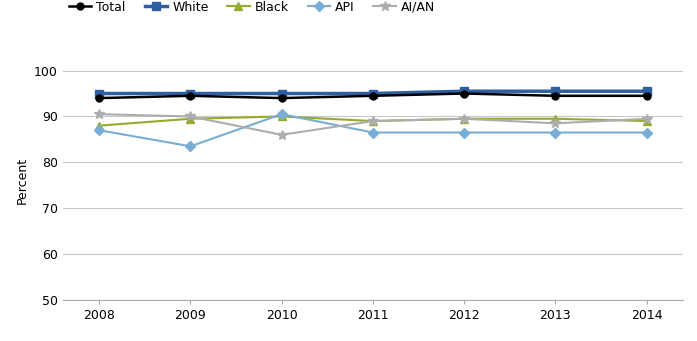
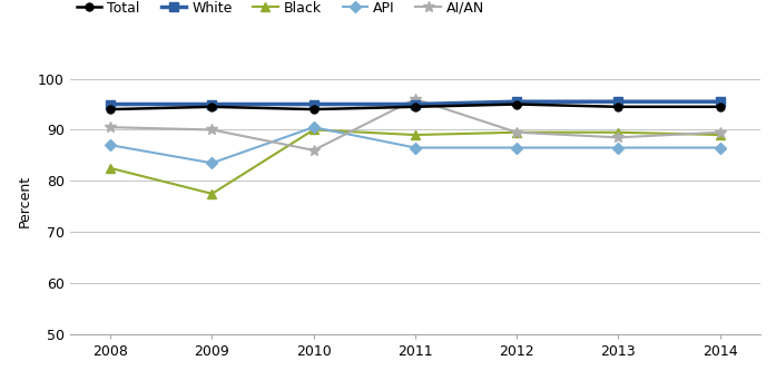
Black/2008: 88.0 -> 82.5
Black/2009: 89.5 -> 77.5
AI/AN/2011: 89.0 -> 96.0
